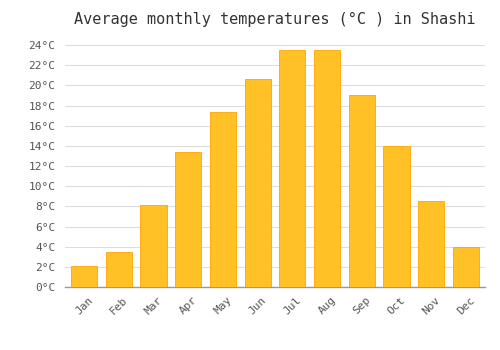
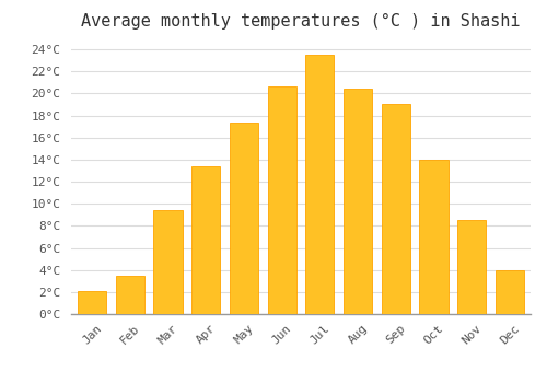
Mar: 8.1°C -> 9.4°C
Aug: 23.5°C -> 20.4°C
